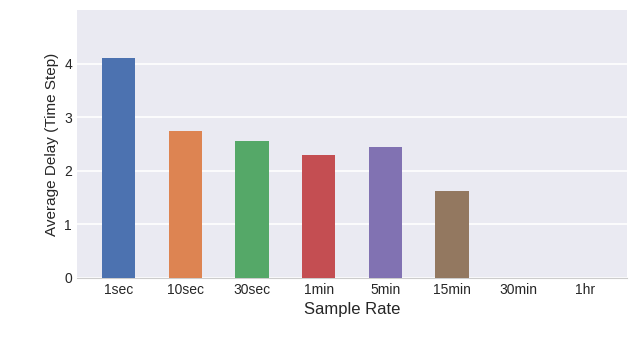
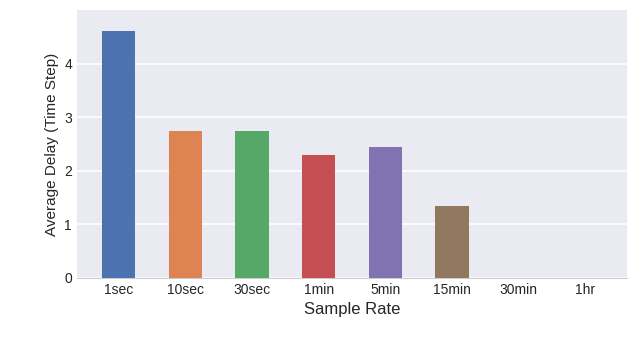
1sec: 4.10 -> 4.62
30sec: 2.56 -> 2.75
15min: 1.62 -> 1.35
